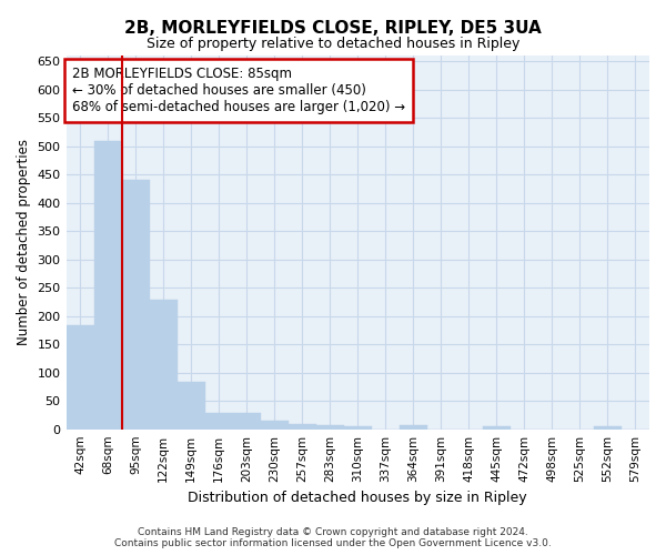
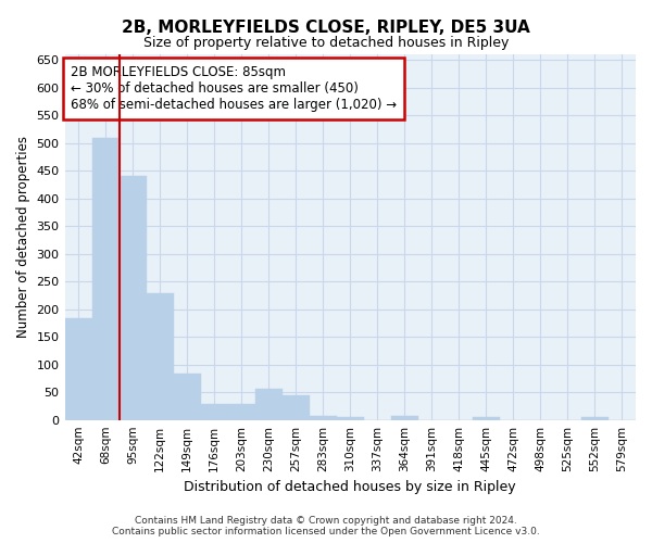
230sqm: 15 -> 56
257sqm: 10 -> 44
